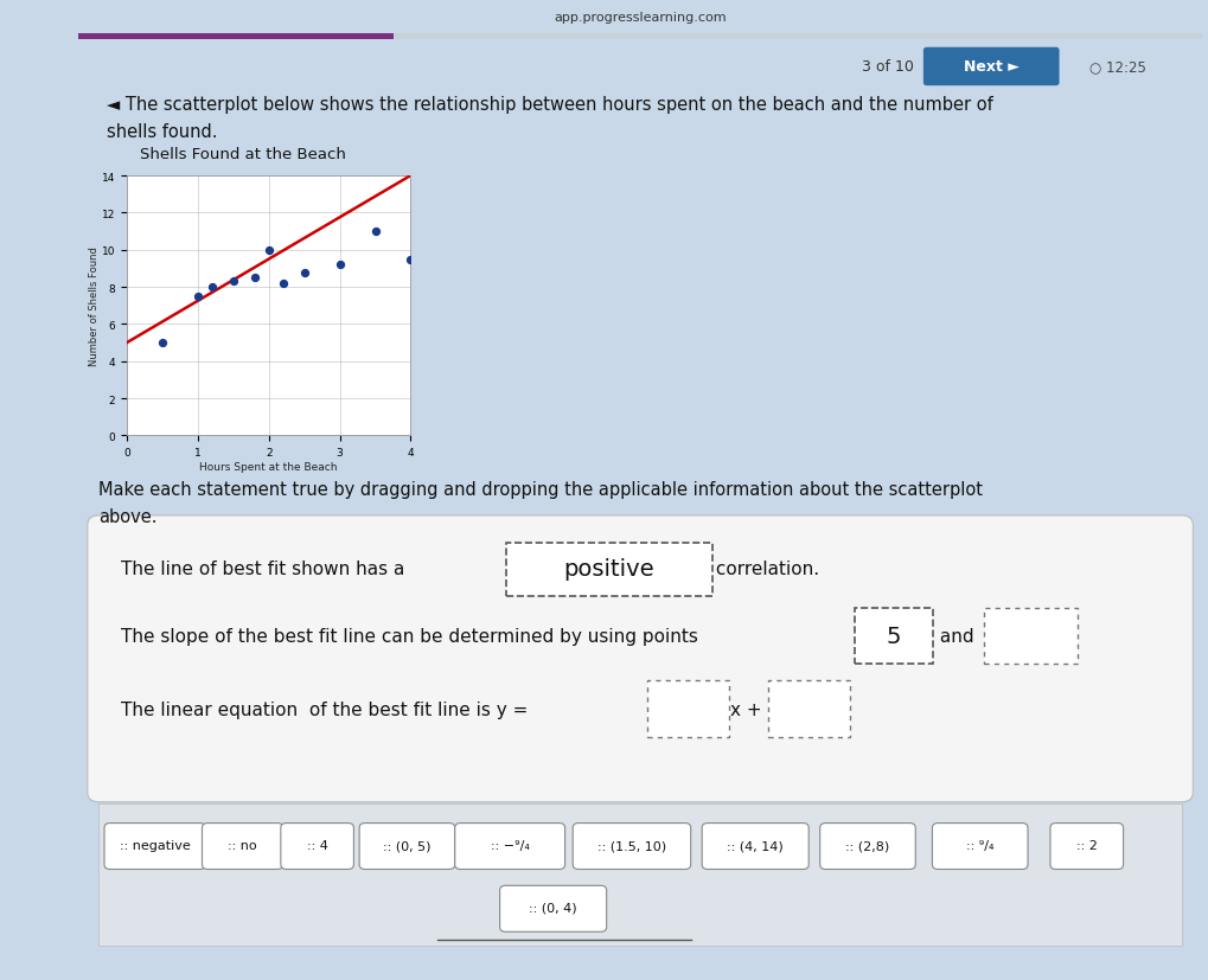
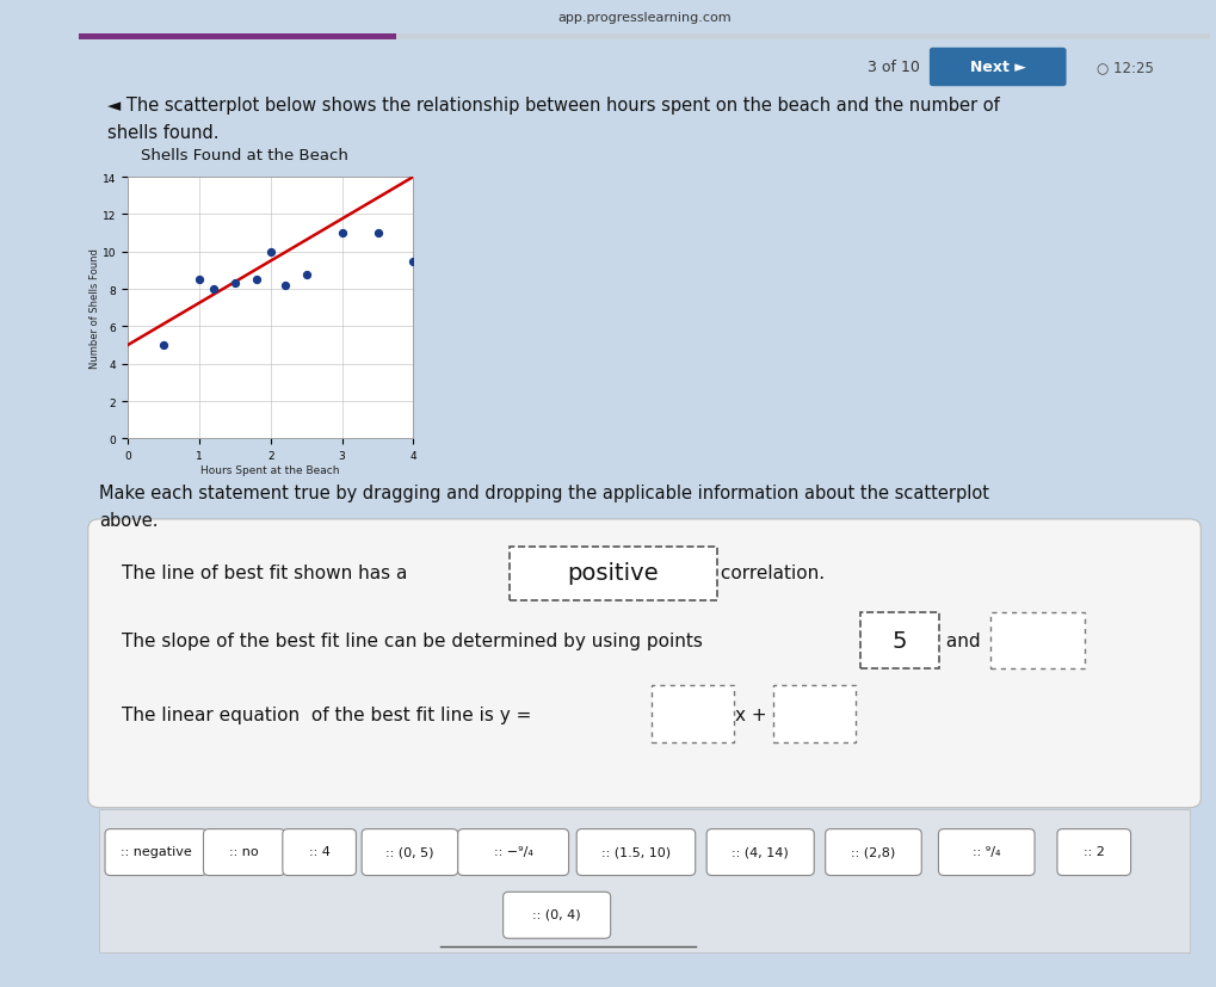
1: 7.5 -> 8.5
3: 9.2 -> 11.0
